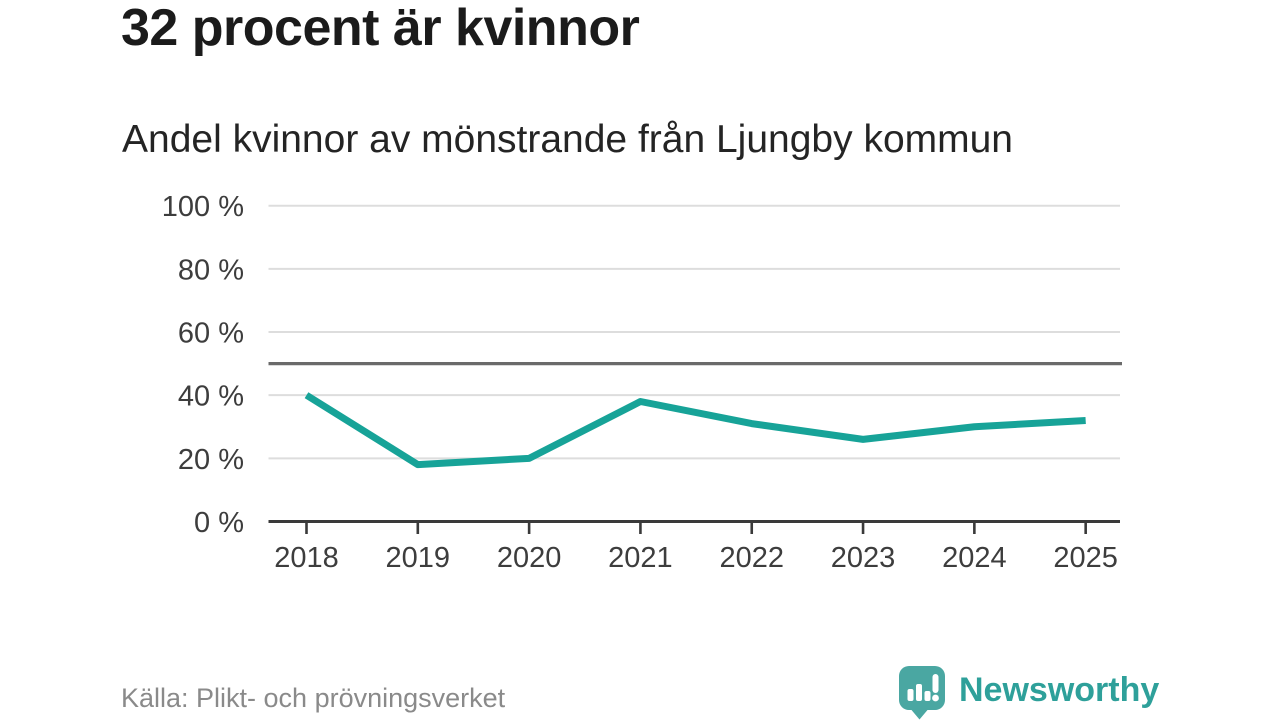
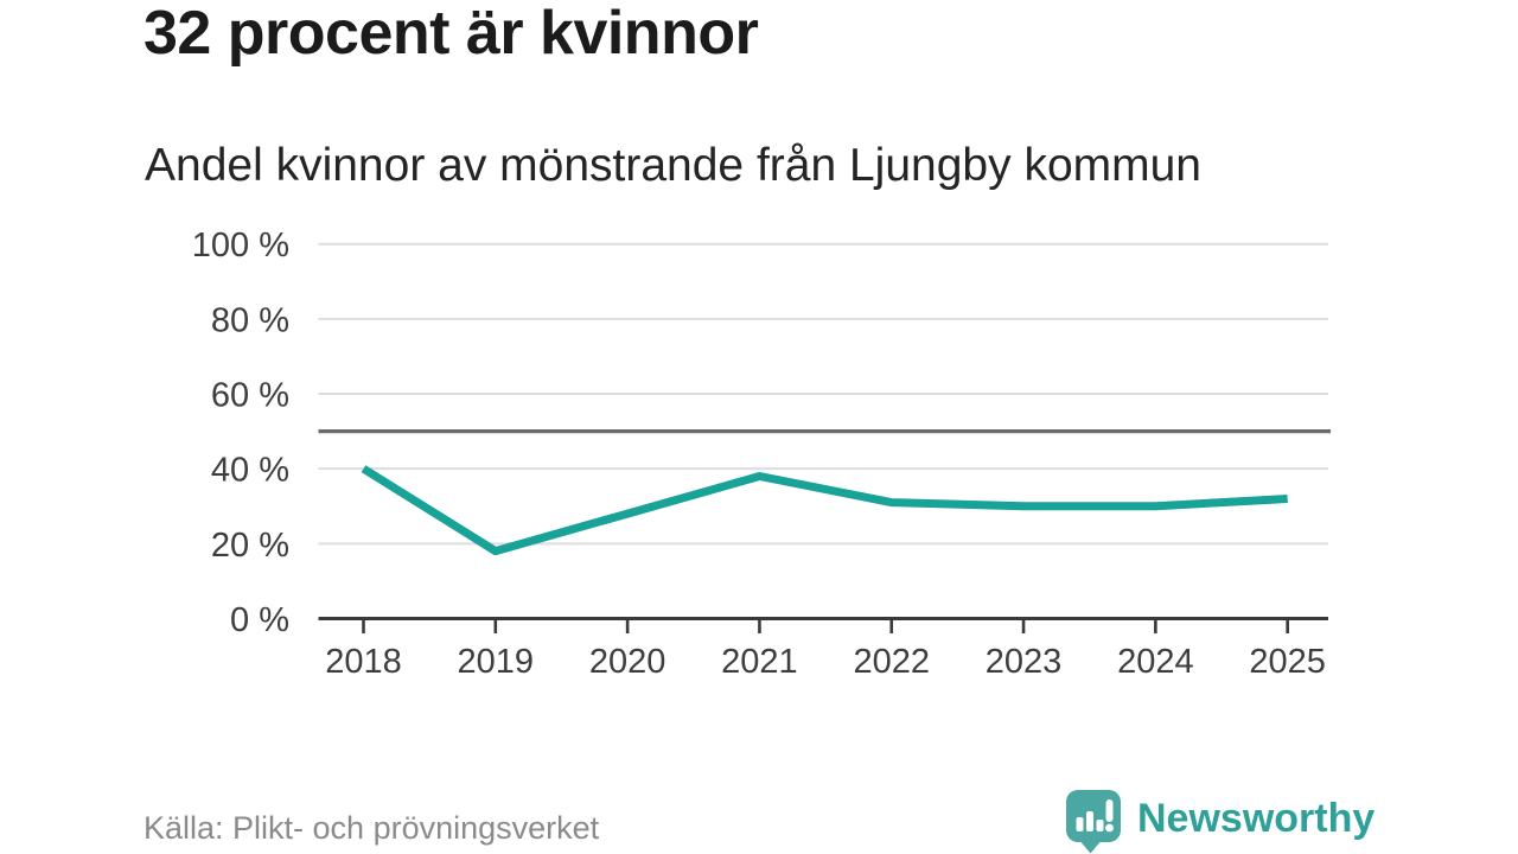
2020: 20% -> 28%
2023: 26% -> 30%
